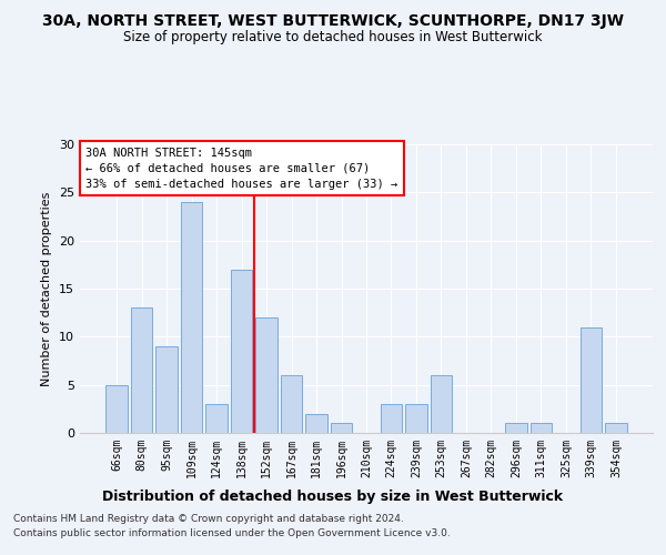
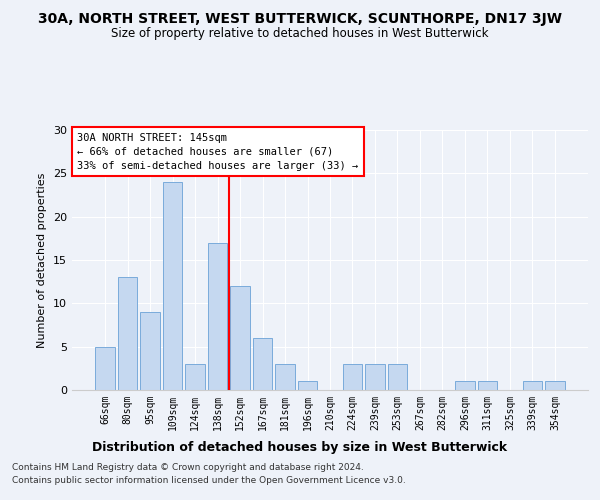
181sqm: 2 -> 3
253sqm: 6 -> 3
339sqm: 11 -> 1
